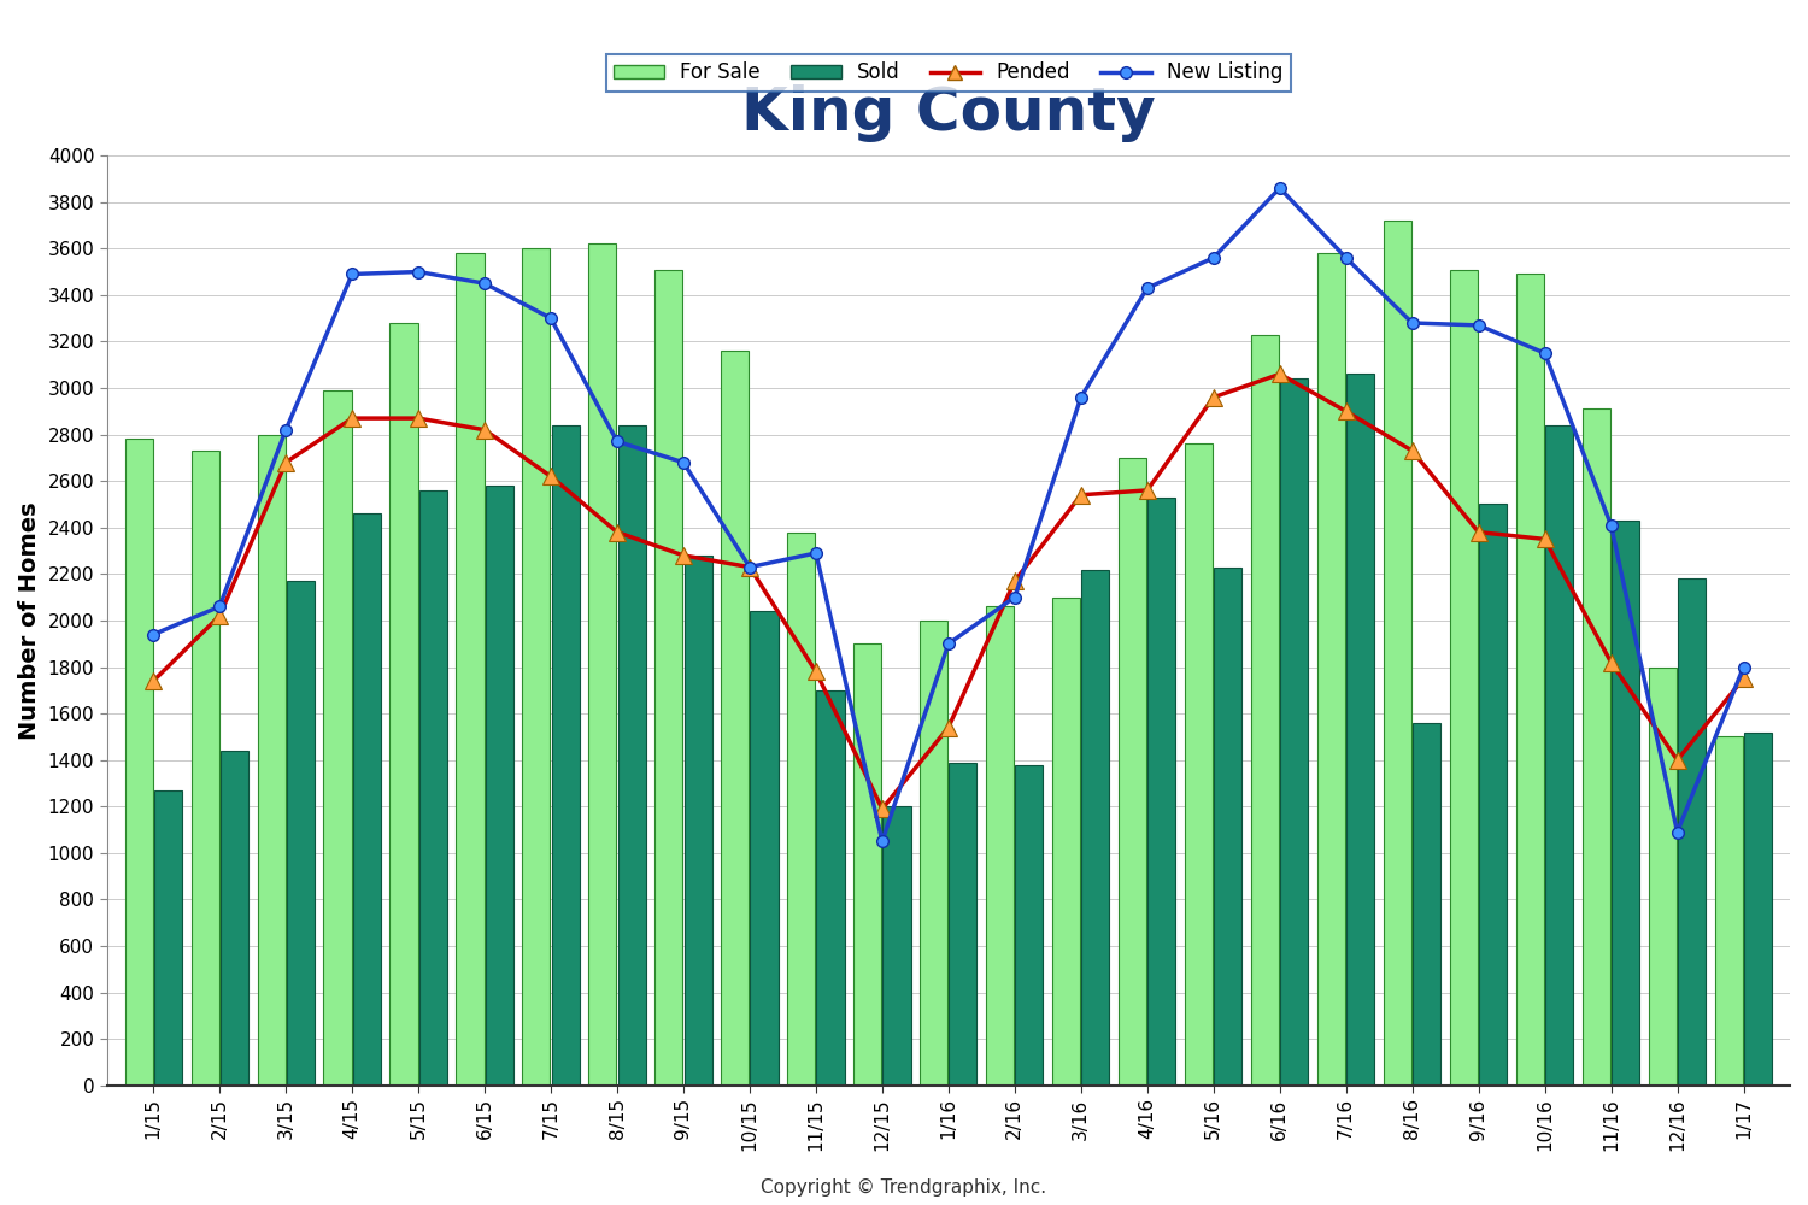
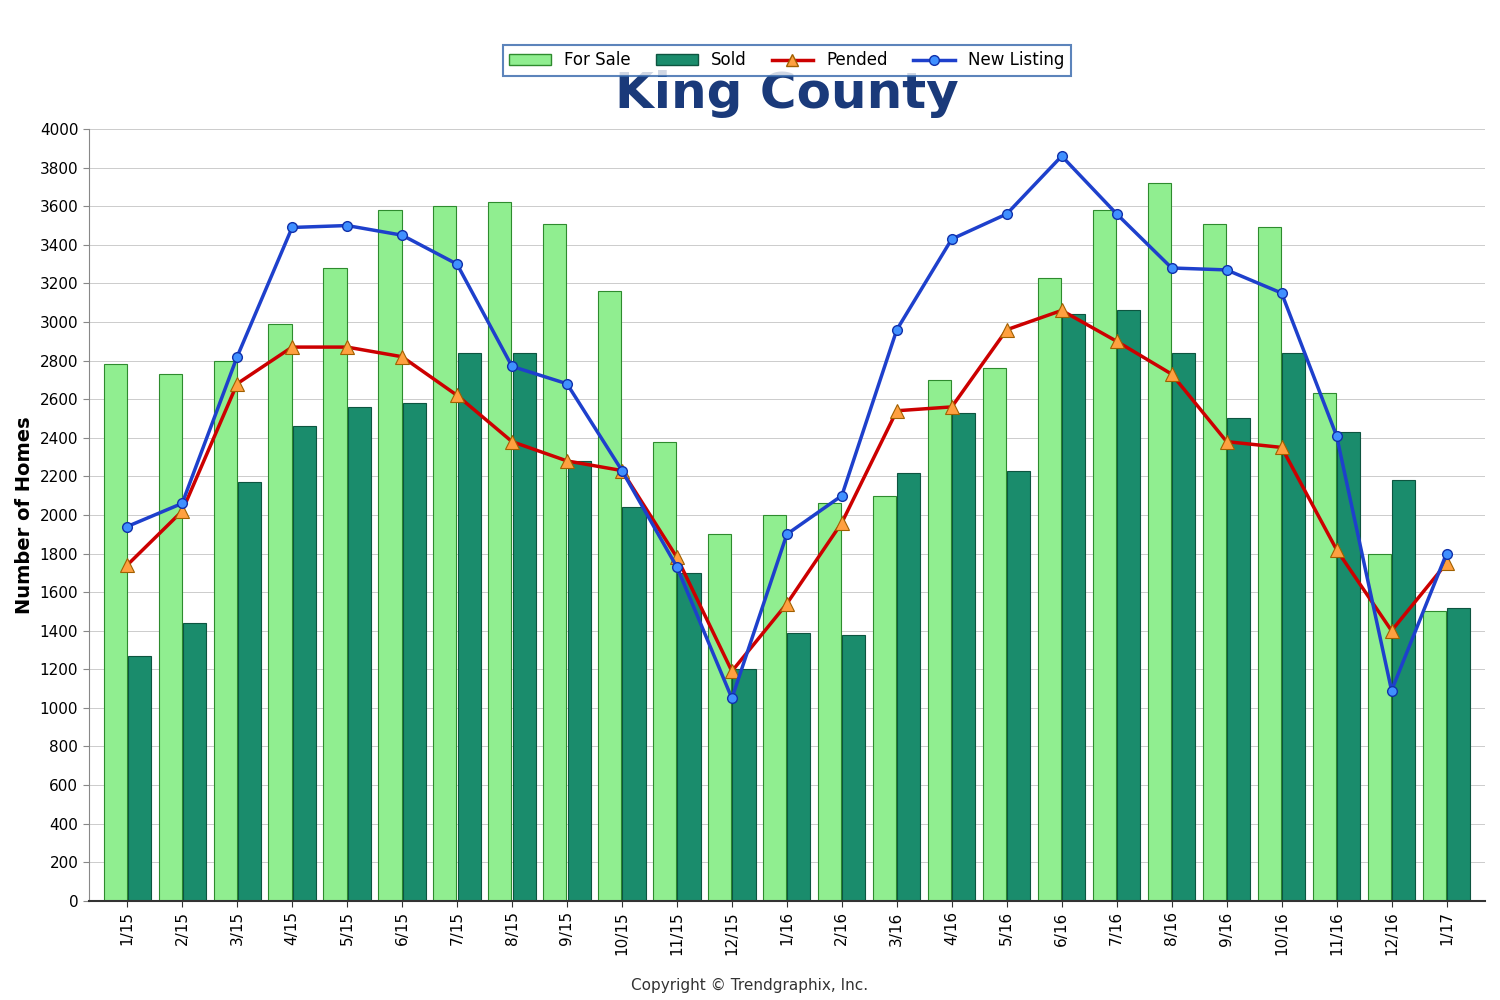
New Listing/11/15: 2290 -> 1730
Pended/2/16: 2170 -> 1960
Sold/8/16: 1560 -> 2840
For Sale/11/16: 2910 -> 2630
